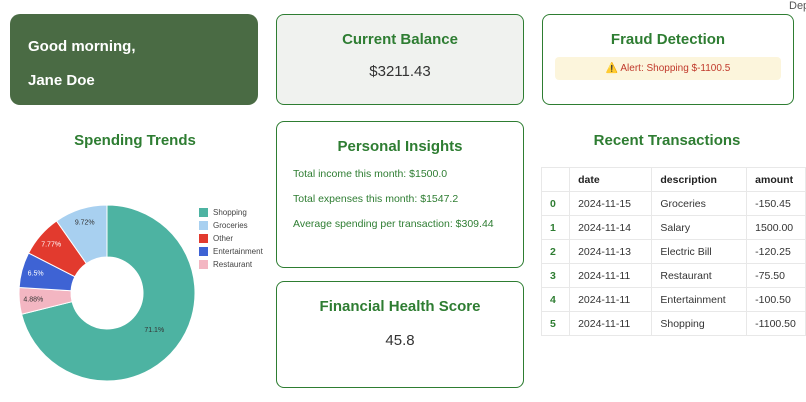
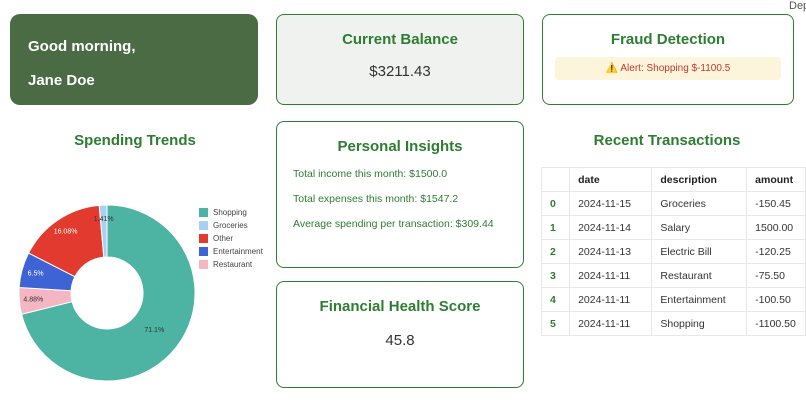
Groceries: 9.72% -> 1.41%
Other: 7.77% -> 16.08%
